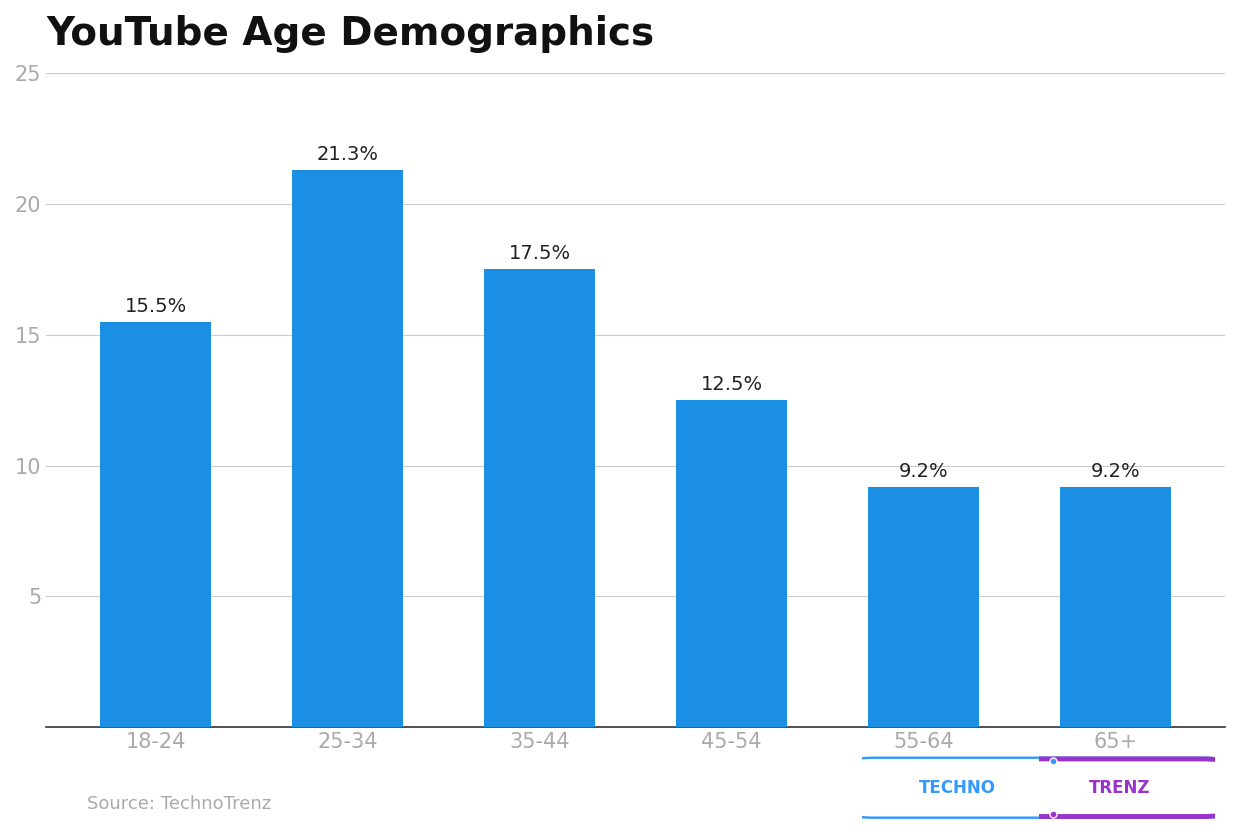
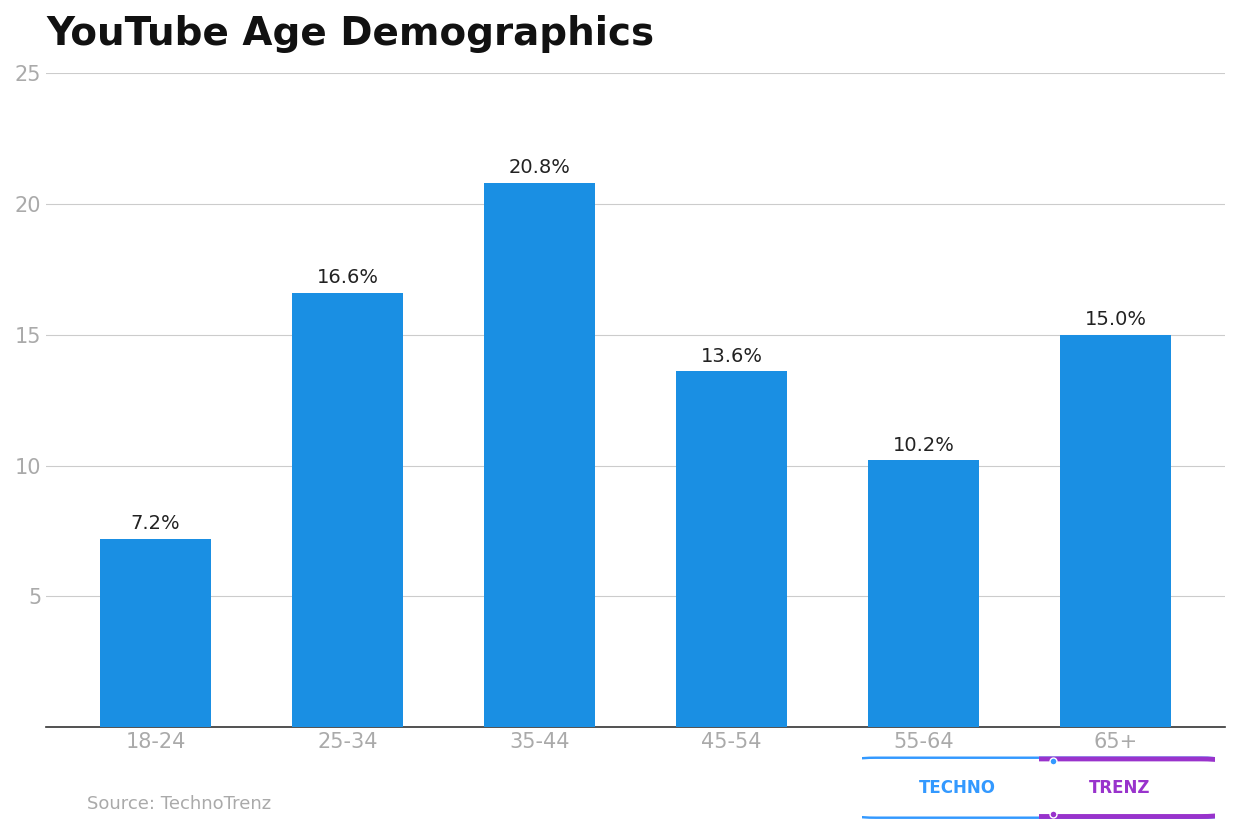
18-24: 15.5% -> 7.2%
25-34: 21.3% -> 16.6%
35-44: 17.5% -> 20.8%
45-54: 12.5% -> 13.6%
55-64: 9.2% -> 10.2%
65+: 9.2% -> 15.0%
